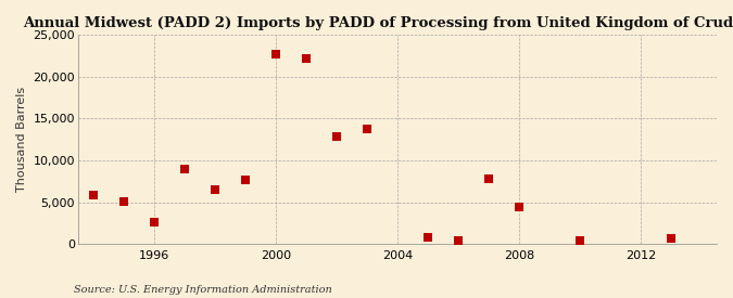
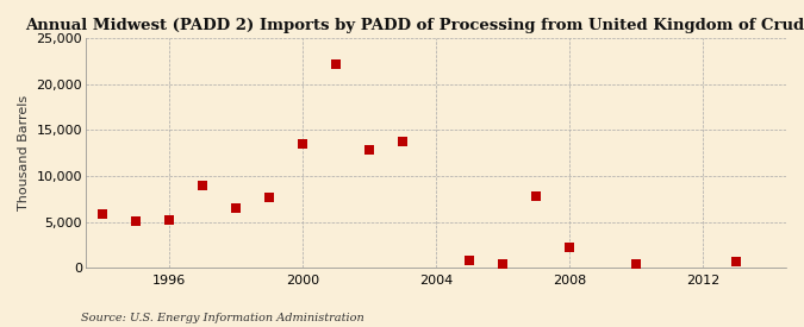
1996: 2,600 -> 5,200
2000: 22,600 -> 13,500
2008: 4,400 -> 2,200
